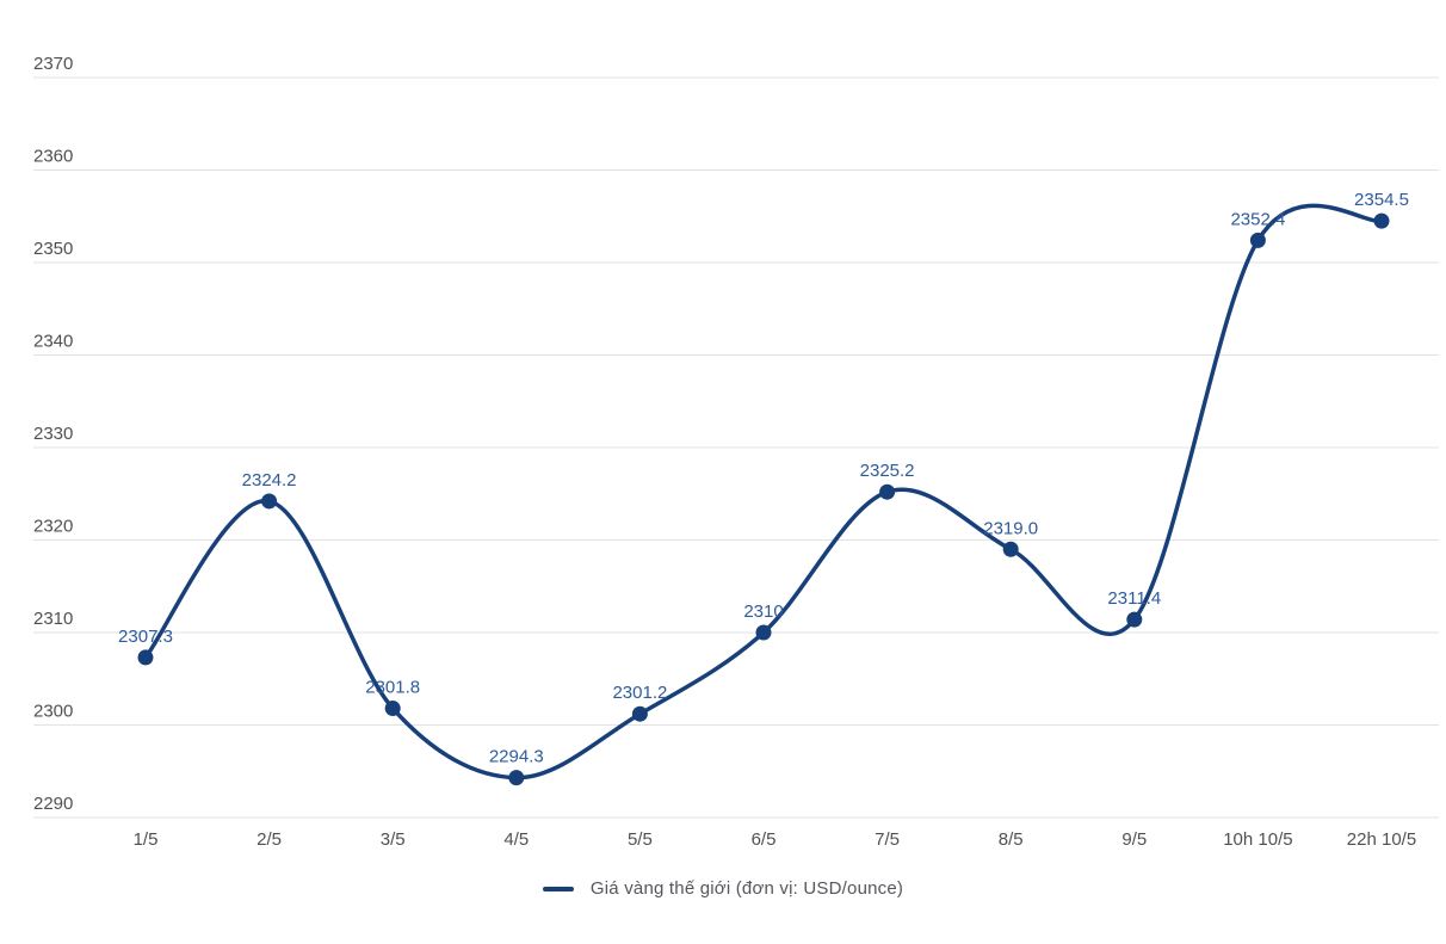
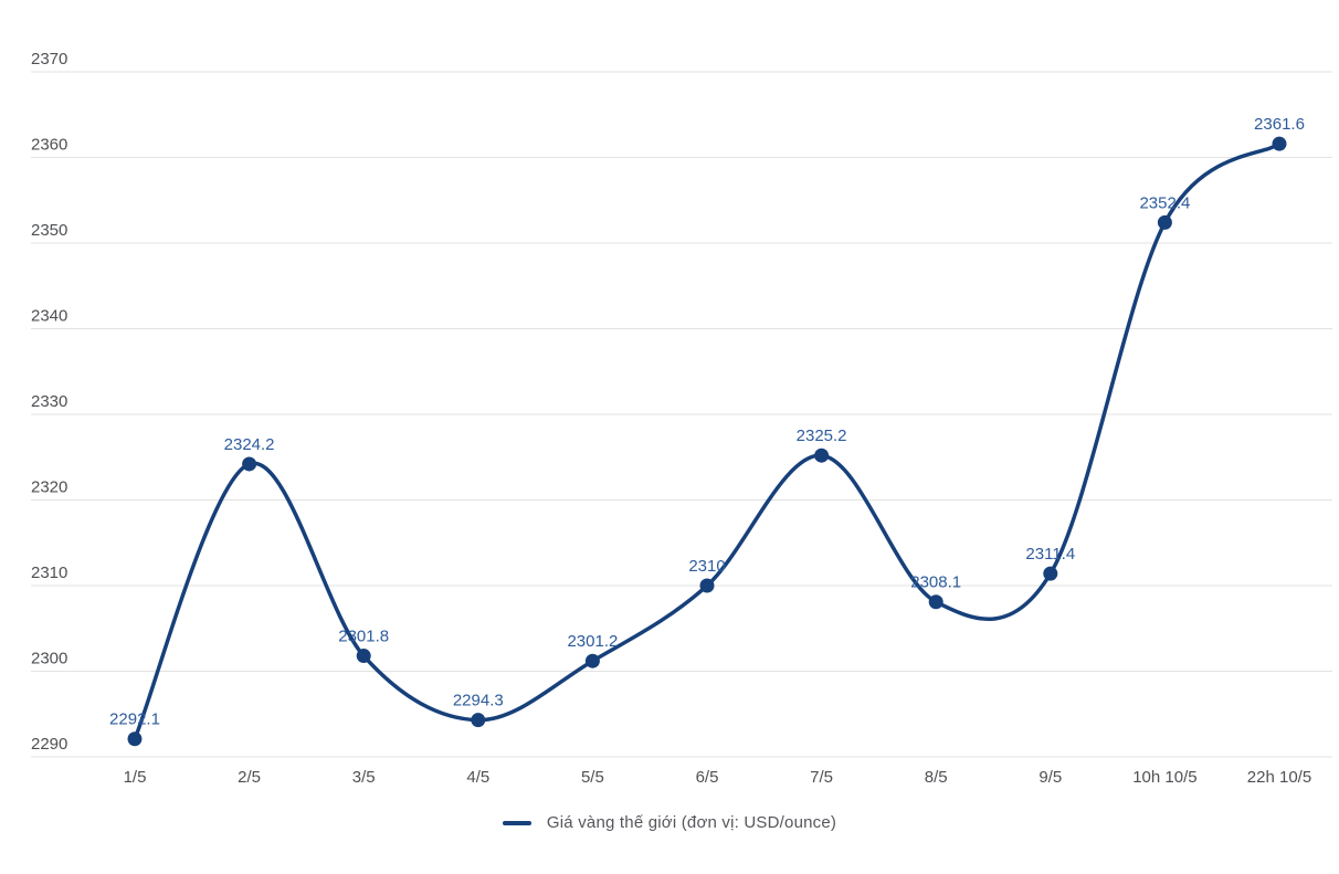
1/5: 2307.3 -> 2292.1
8/5: 2319.0 -> 2308.1
22h 10/5: 2354.5 -> 2361.6
